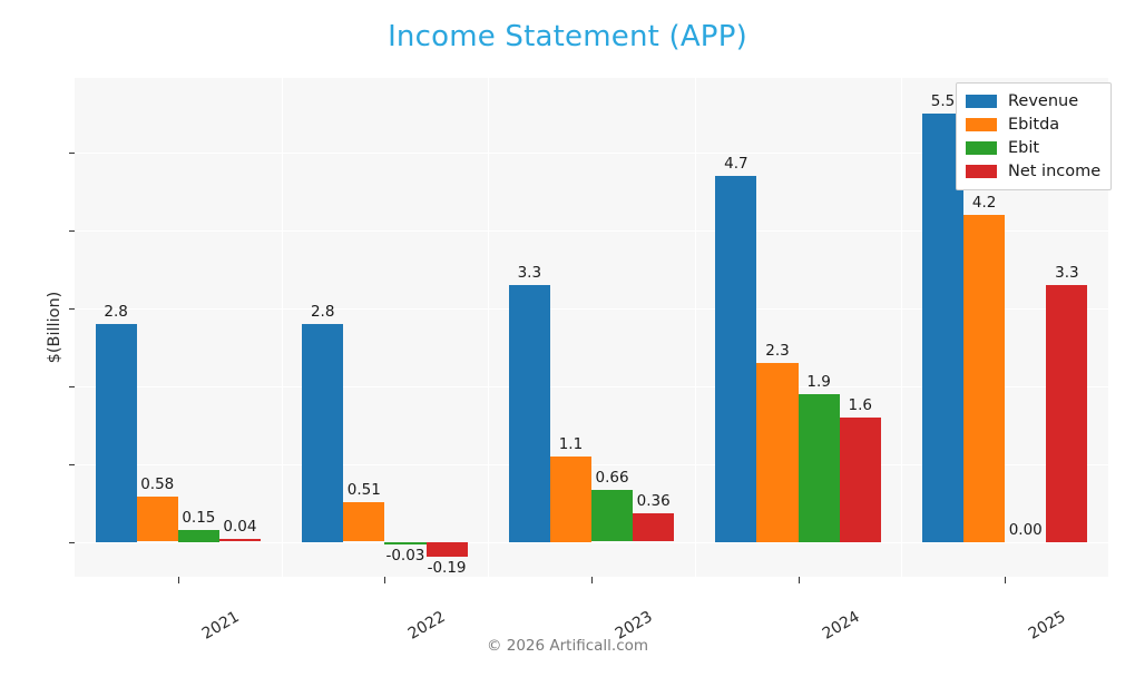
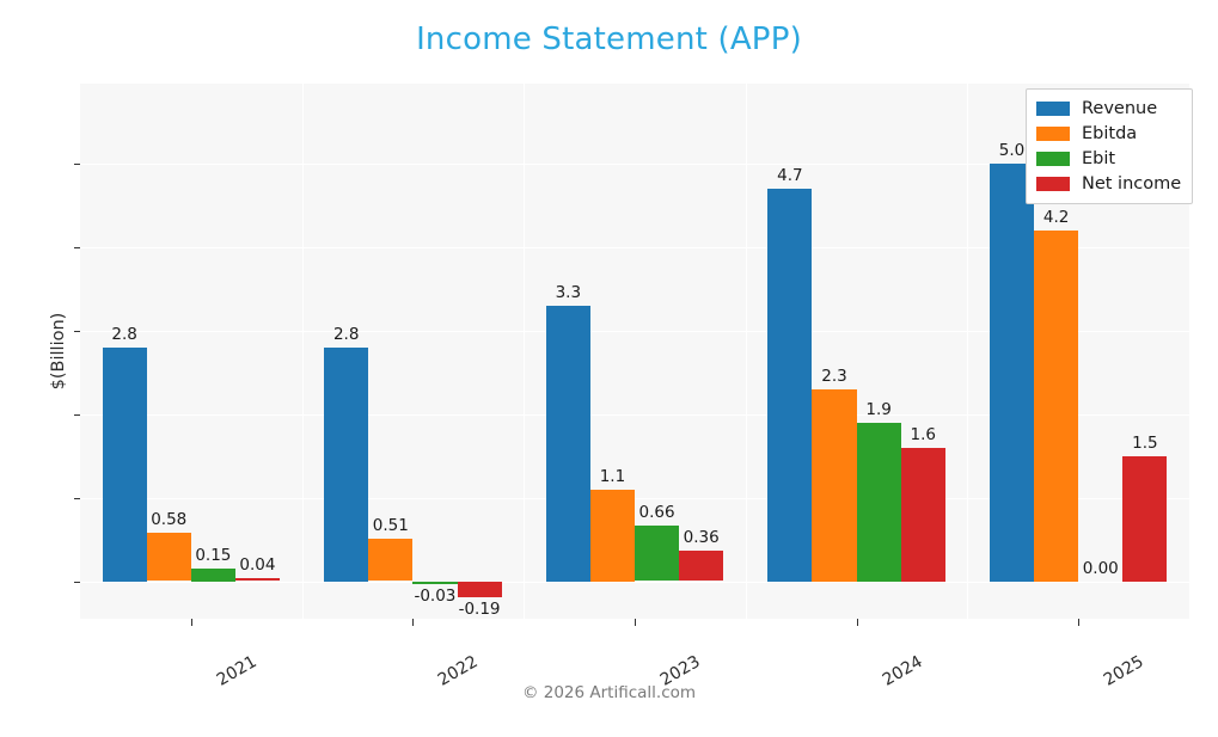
Revenue/2025: 5.5 -> 5.0
Net income/2025: 3.3 -> 1.5
